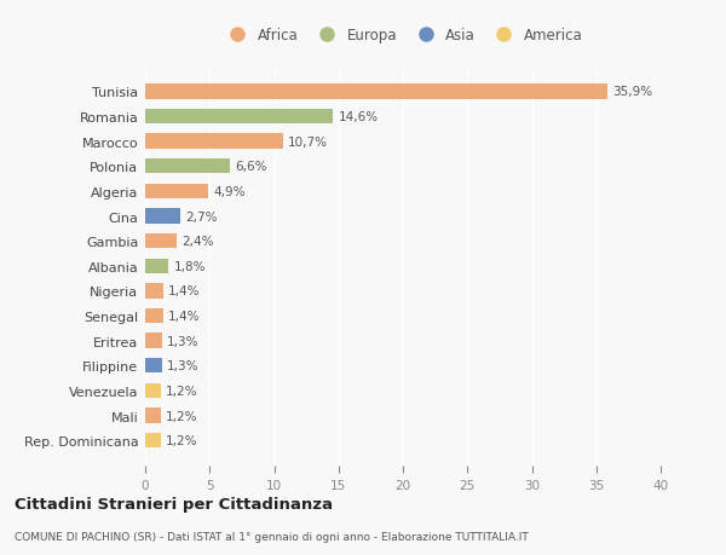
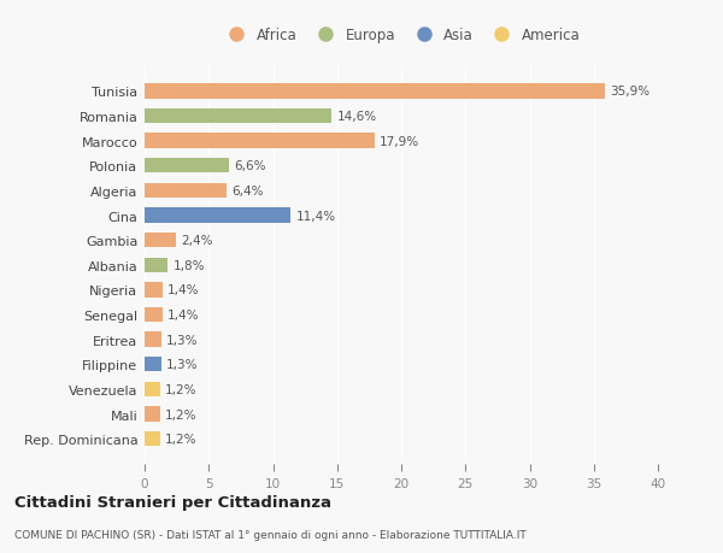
Marocco: 10,7% -> 17,9%
Algeria: 4,9% -> 6,4%
Cina: 2,7% -> 11,4%
